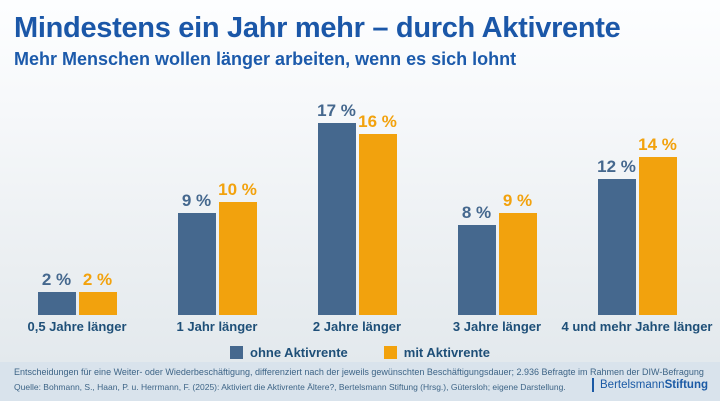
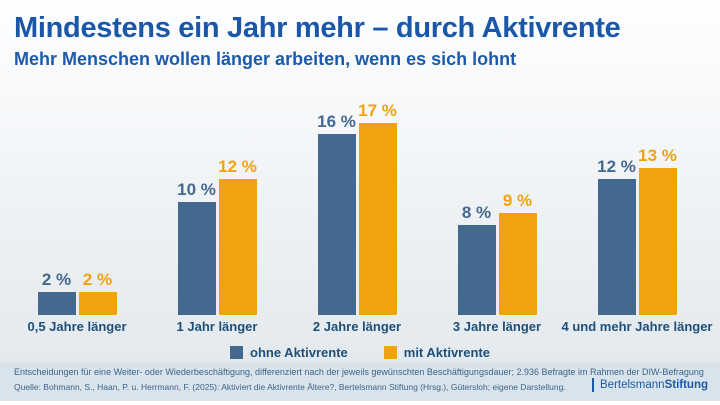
ohne Aktivrente/1 Jahr länger: 9 -> 10
mit Aktivrente/1 Jahr länger: 10 -> 12
ohne Aktivrente/2 Jahre länger: 17 -> 16
mit Aktivrente/2 Jahre länger: 16 -> 17
mit Aktivrente/4 und mehr Jahre länger: 14 -> 13
